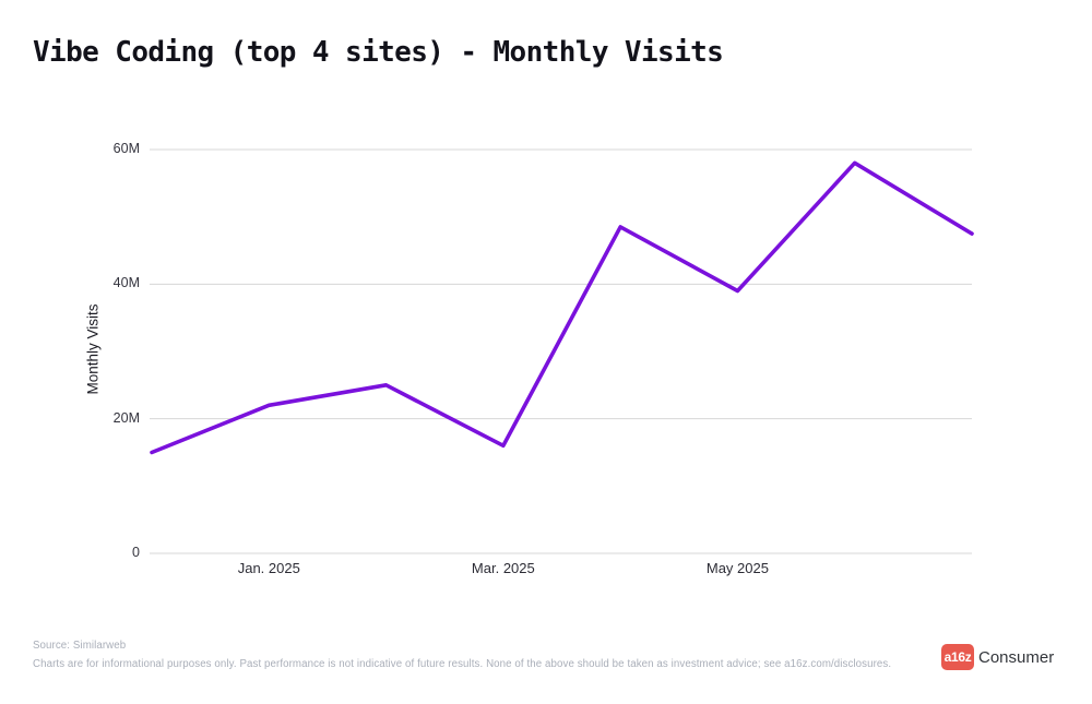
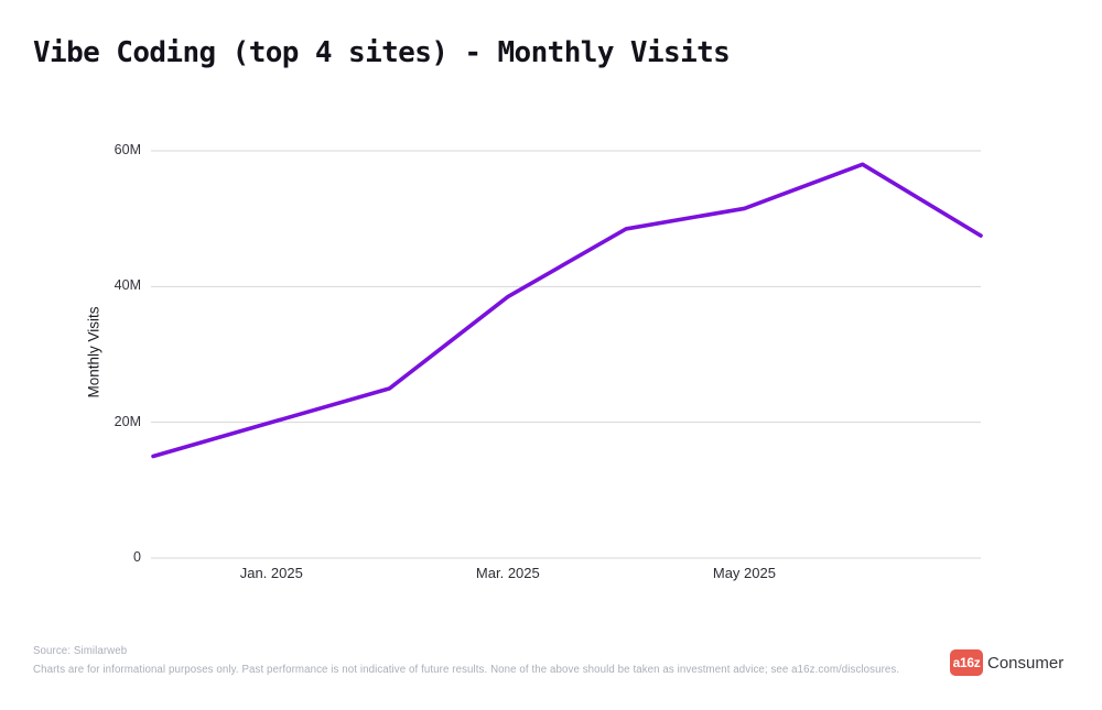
Jan. 2025: 22M -> 20M
Mar. 2025: 16M -> 38M
May 2025: 39M -> 52M
